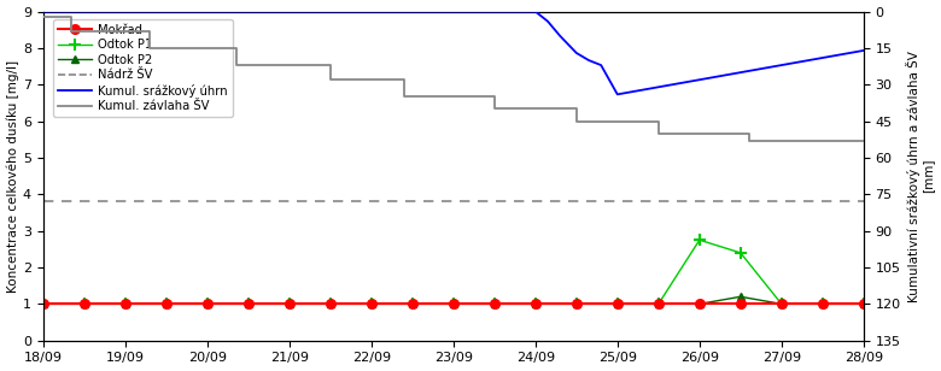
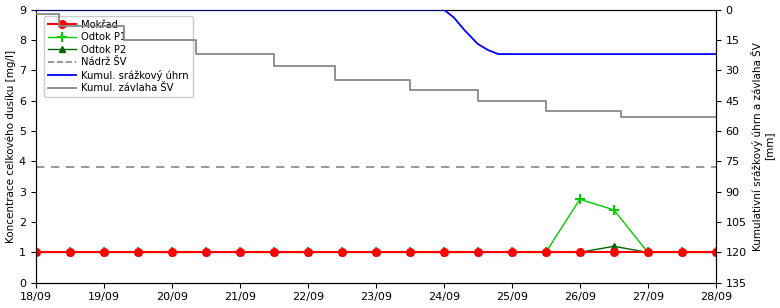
Kumul. srážkový úhrn/25/09: 34 -> 22
Kumul. srážkový úhrn/28/09: 16 -> 22
